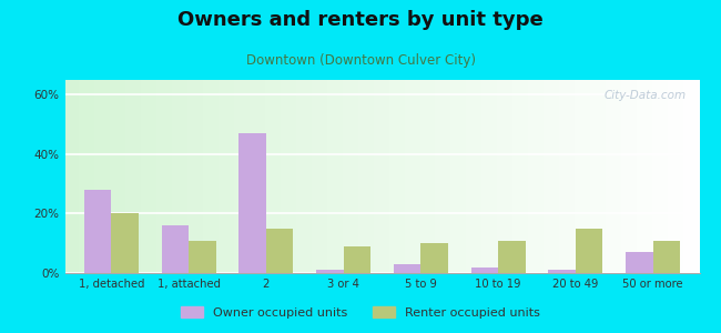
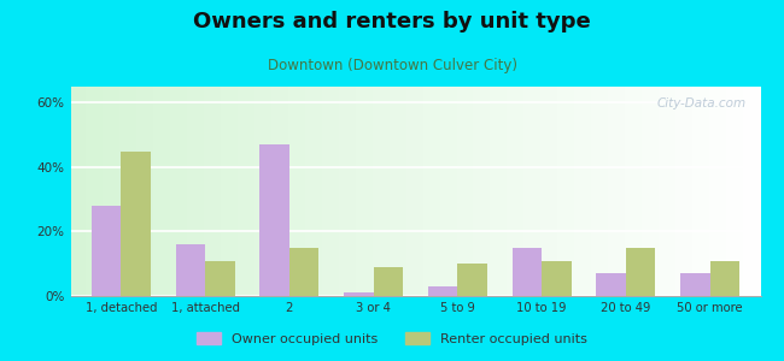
Renter occupied units/1, detached: 20% -> 45%
Owner occupied units/10 to 19: 2% -> 15%
Owner occupied units/20 to 49: 1% -> 7%
